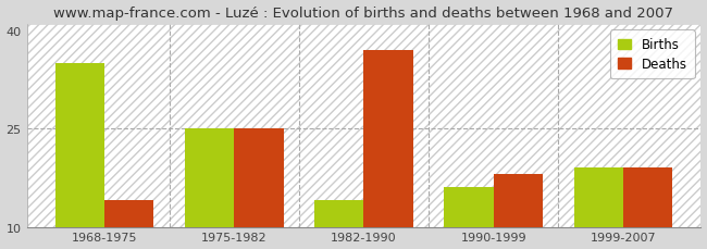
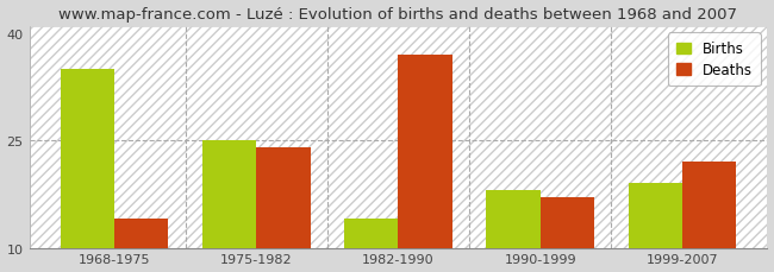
Deaths/1975-1982: 25 -> 24
Births/1990-1999: 16 -> 18
Deaths/1990-1999: 18 -> 17
Deaths/1999-2007: 19 -> 22
